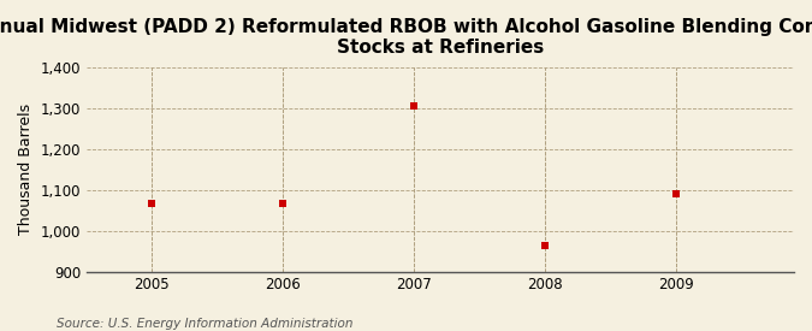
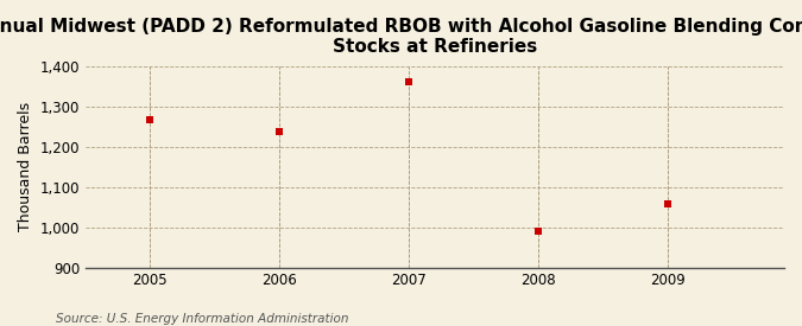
2005: 1,065 -> 1,265
2006: 1,065 -> 1,237
2007: 1,305 -> 1,360
2008: 965 -> 990
2009: 1,090 -> 1,057
